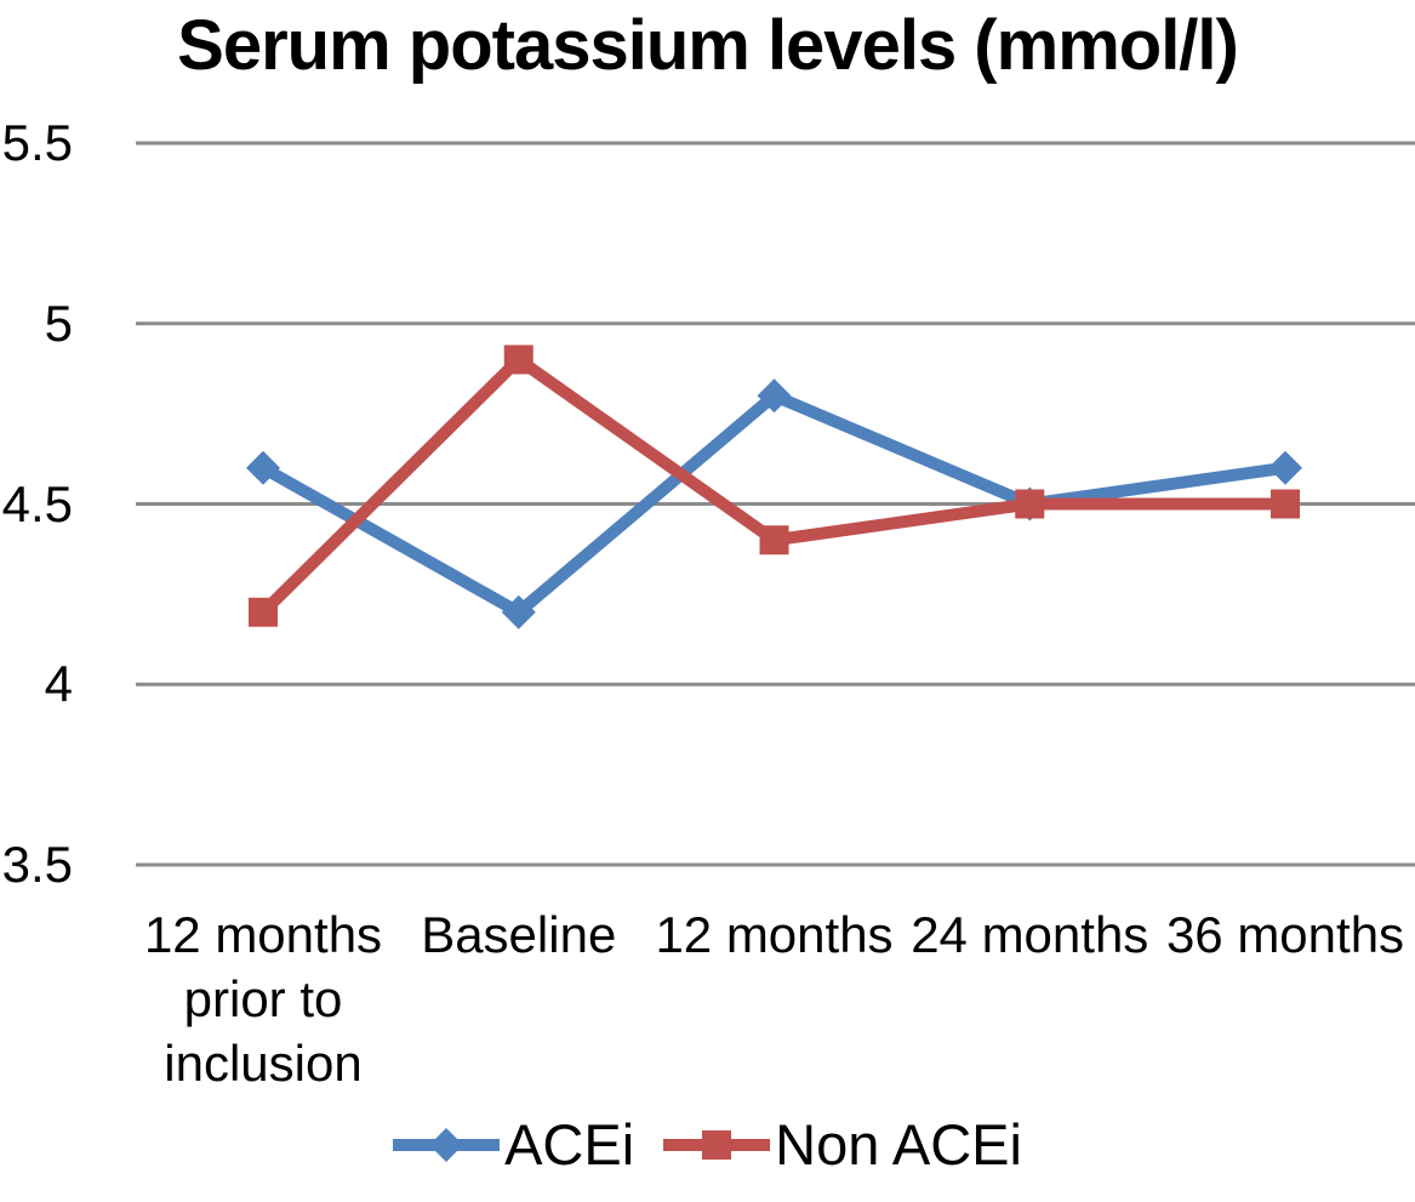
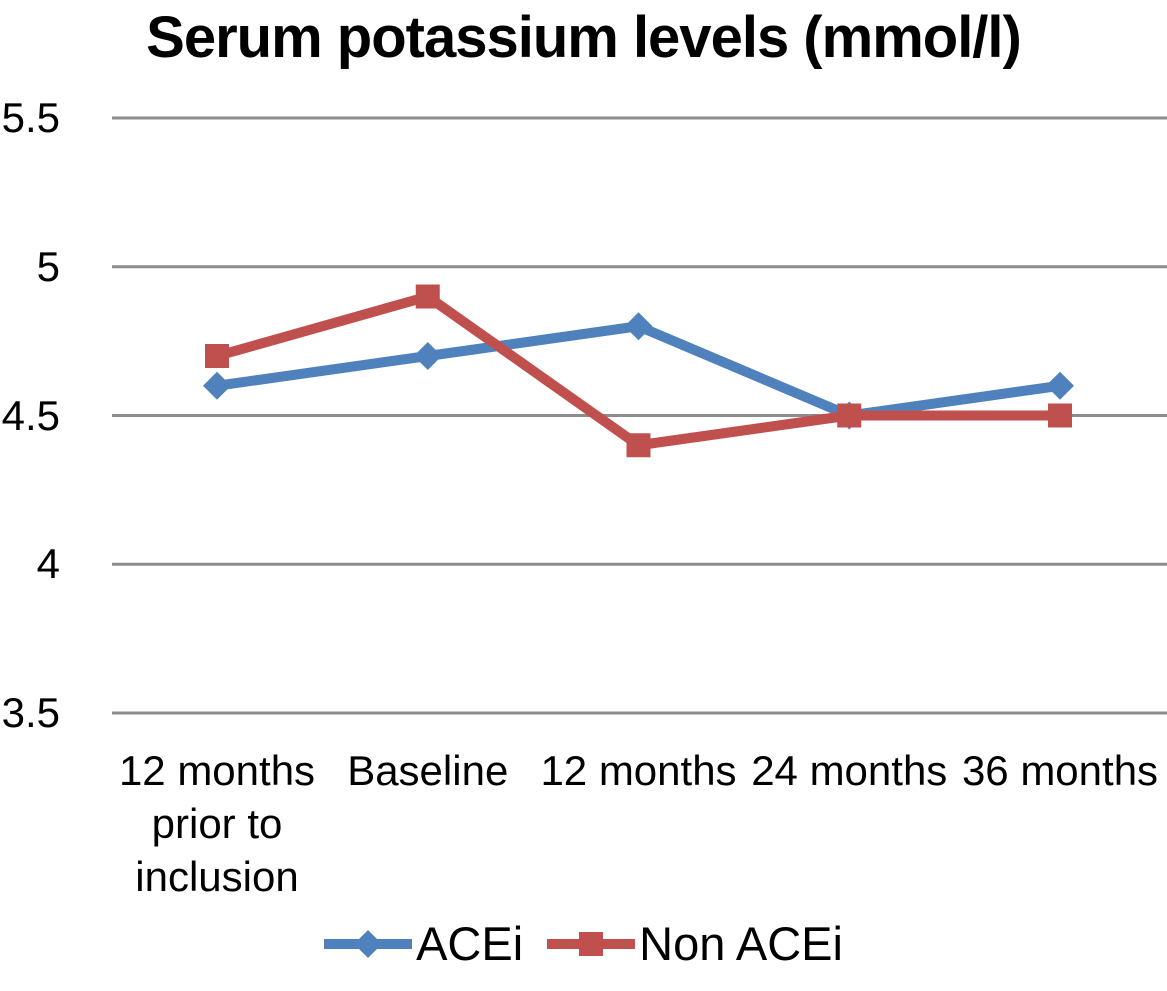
Non ACEi/12 months prior to inclusion: 4.2 -> 4.7
ACEi/Baseline: 4.2 -> 4.7
